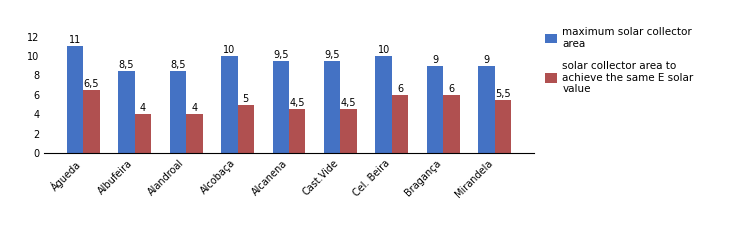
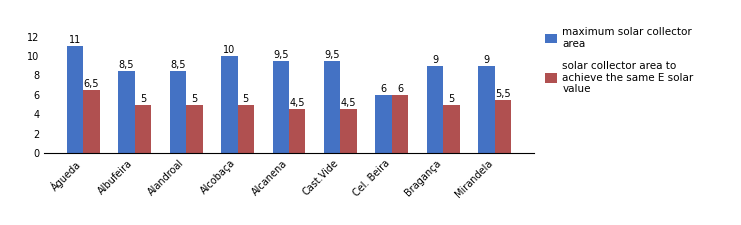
solar collector area to achieve the same E solar value/Albufeira: 4 -> 5
solar collector area to achieve the same E solar value/Alandroal: 4 -> 5
maximum solar collector area/Cel. Beira: 10 -> 6
solar collector area to achieve the same E solar value/Bragança: 6 -> 5
